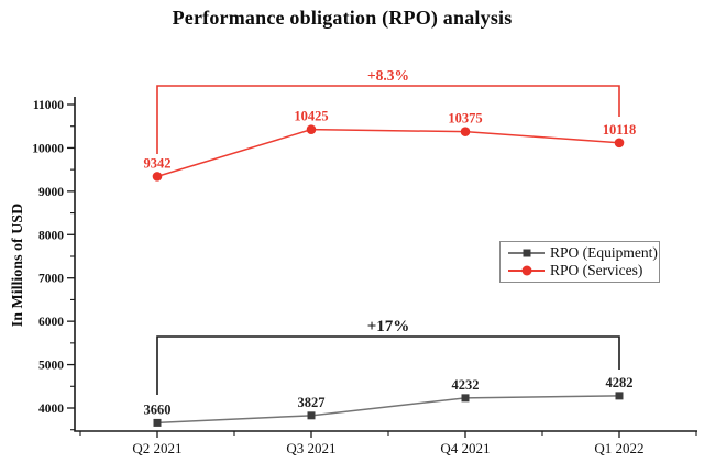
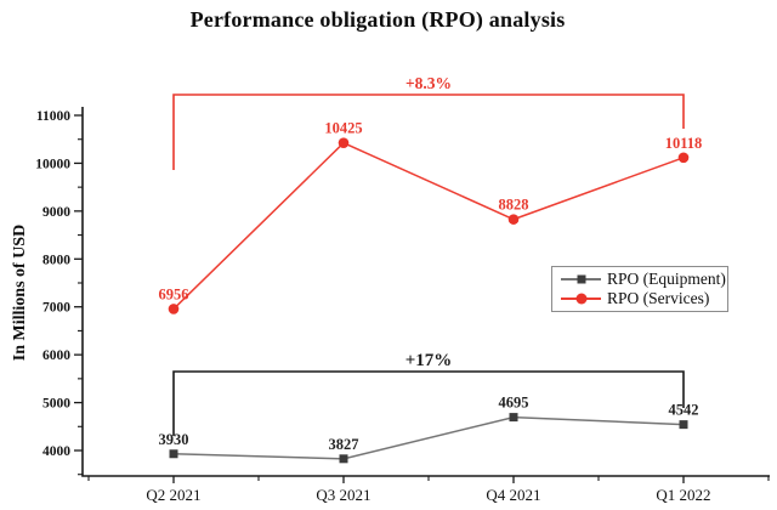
RPO (Equipment)/Q2 2021: 3660 -> 3930
RPO (Services)/Q2 2021: 9342 -> 6956
RPO (Equipment)/Q4 2021: 4232 -> 4695
RPO (Services)/Q4 2021: 10375 -> 8828
RPO (Equipment)/Q1 2022: 4282 -> 4542
